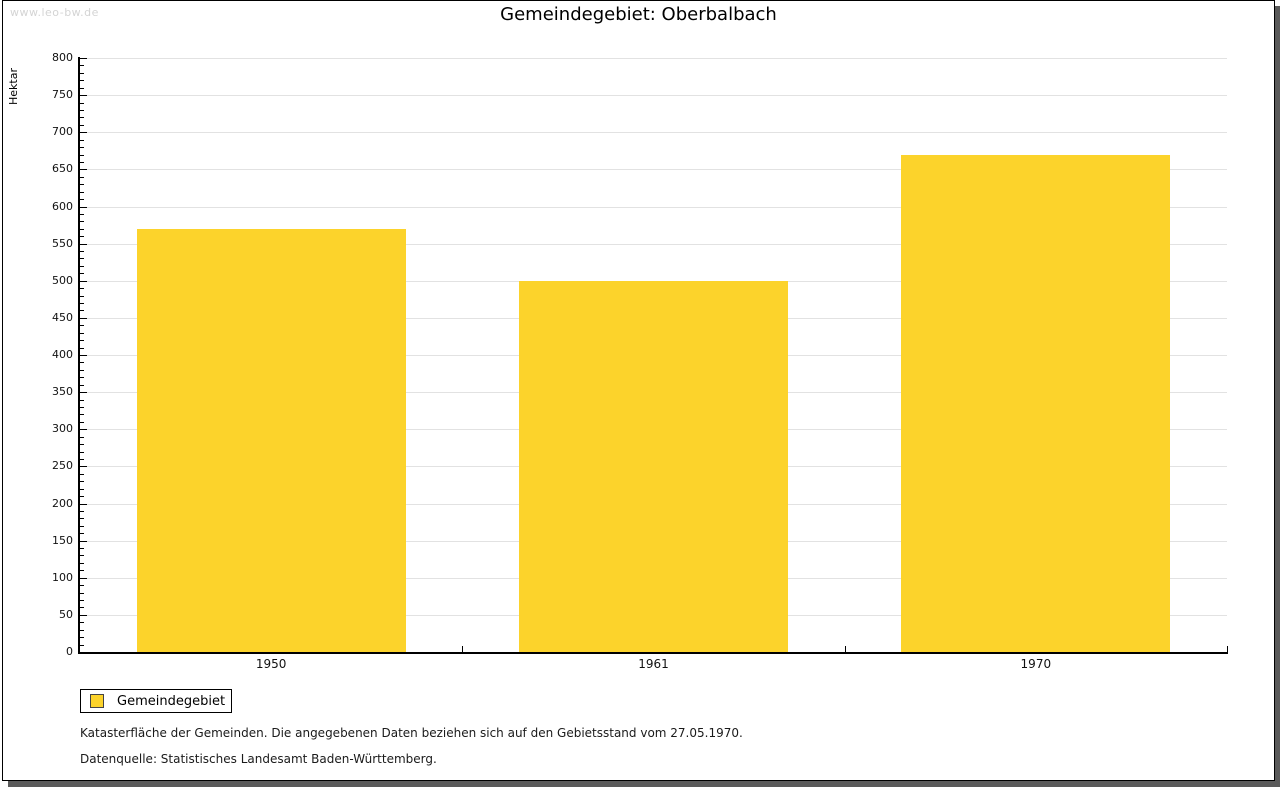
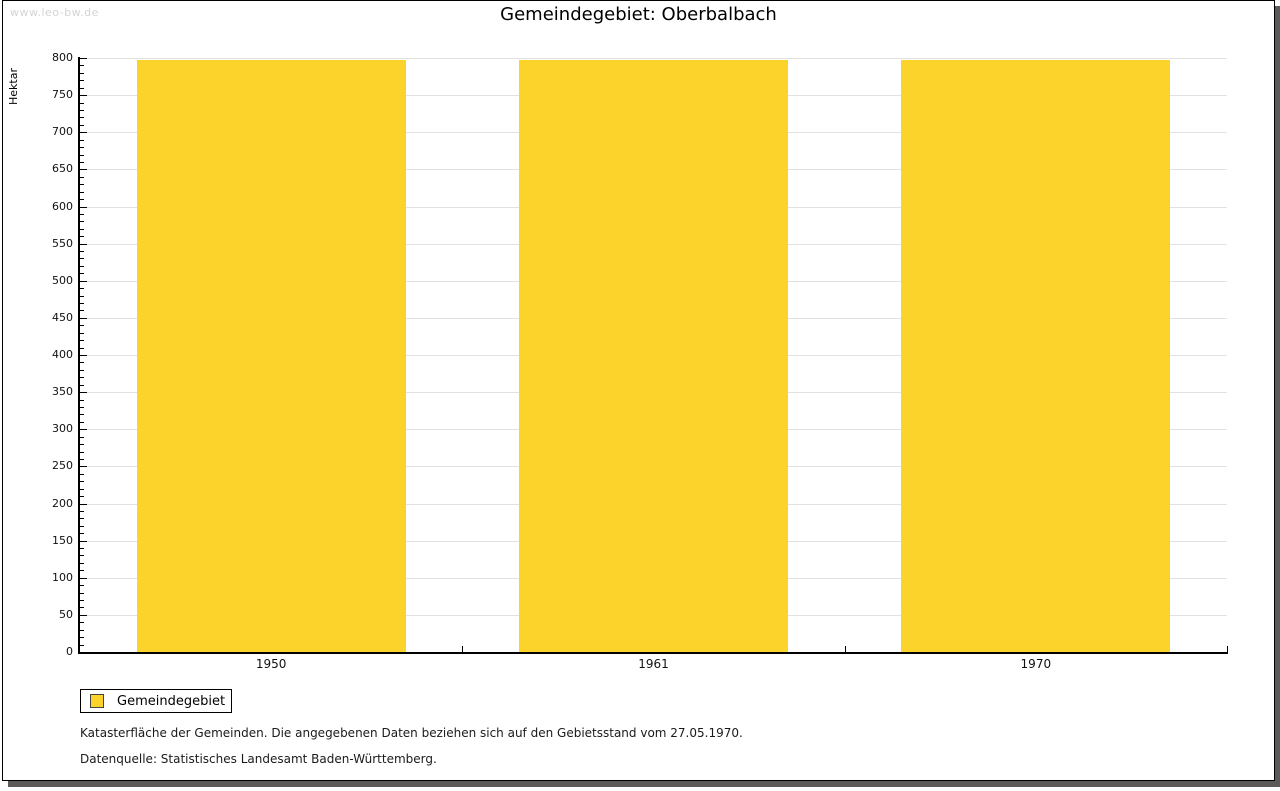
1950: 570 -> 800
1961: 500 -> 800
1970: 670 -> 800
